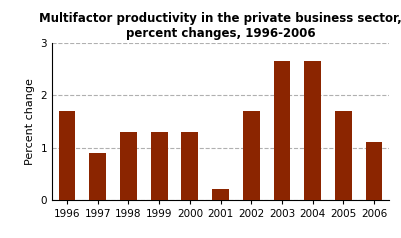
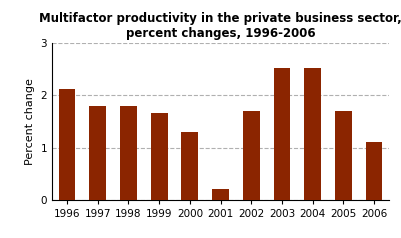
1996: 1.70 -> 2.12
1997: 0.90 -> 1.80
1998: 1.30 -> 1.80
1999: 1.30 -> 1.66
2003: 2.65 -> 2.52
2004: 2.65 -> 2.52
